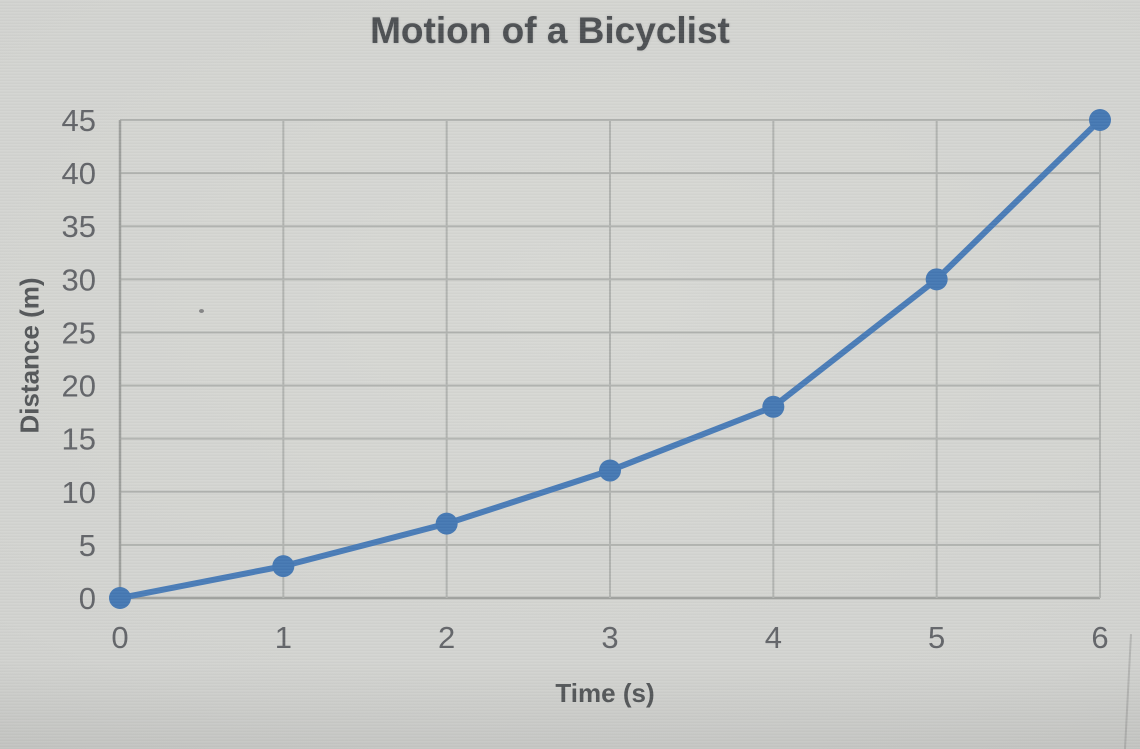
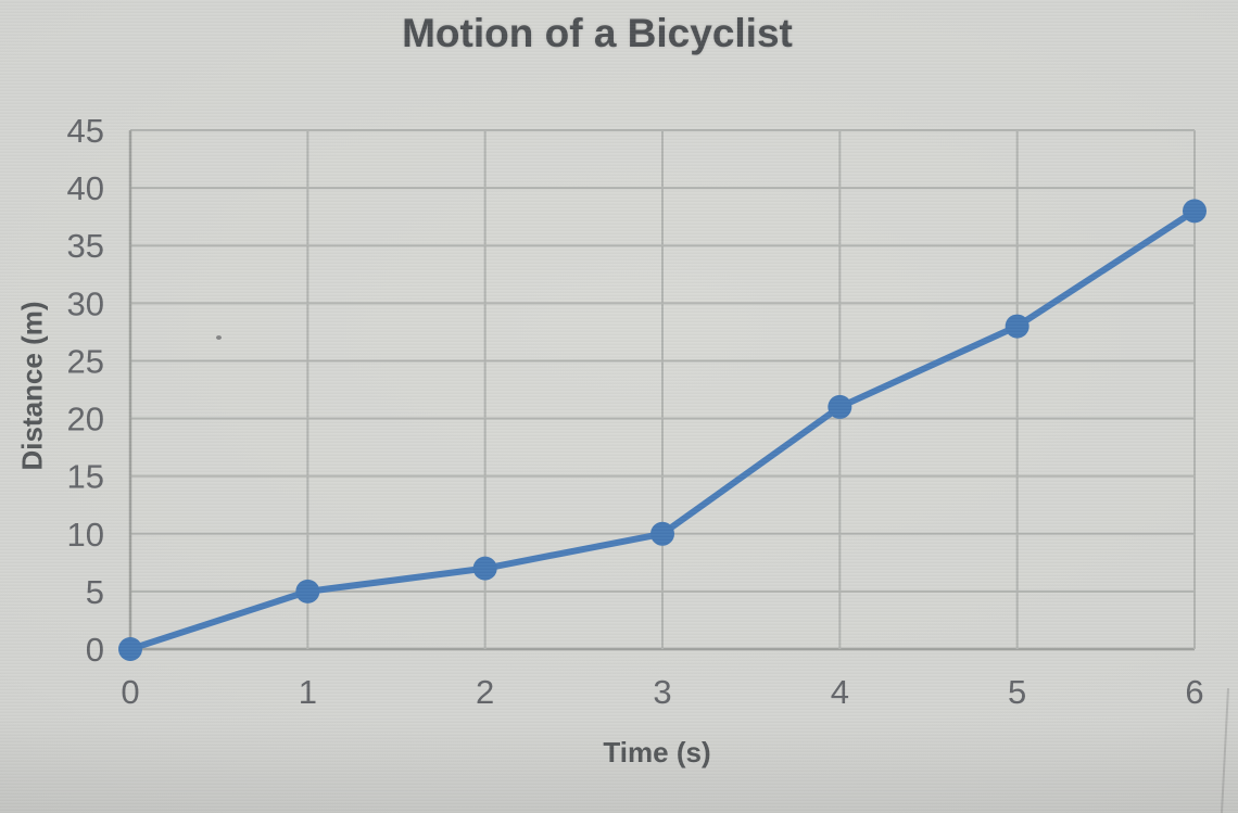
1: 3 -> 5
3: 12 -> 10
4: 18 -> 21
5: 30 -> 28
6: 45 -> 38
